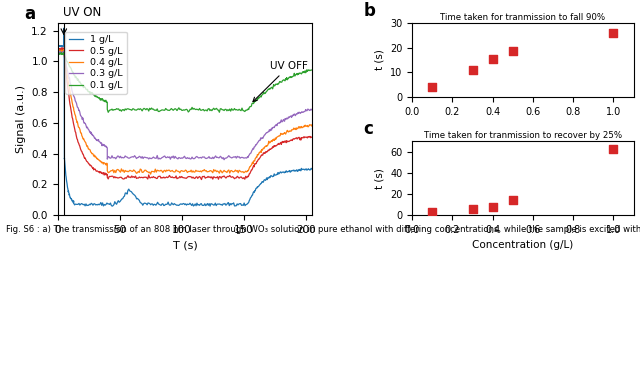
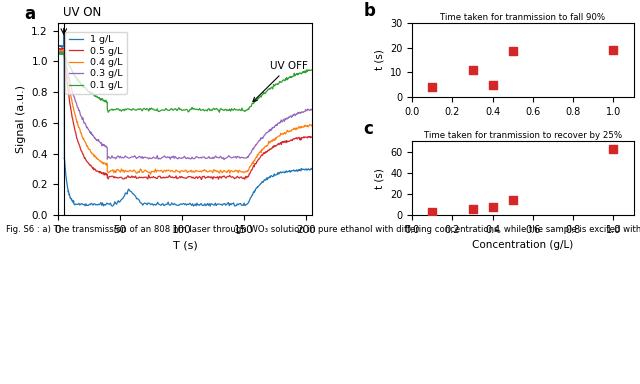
Time taken for tranmission to fall 90%/0.4: 15.5 -> 5.0
Time taken for tranmission to fall 90%/1.0: 26.0 -> 19.0
